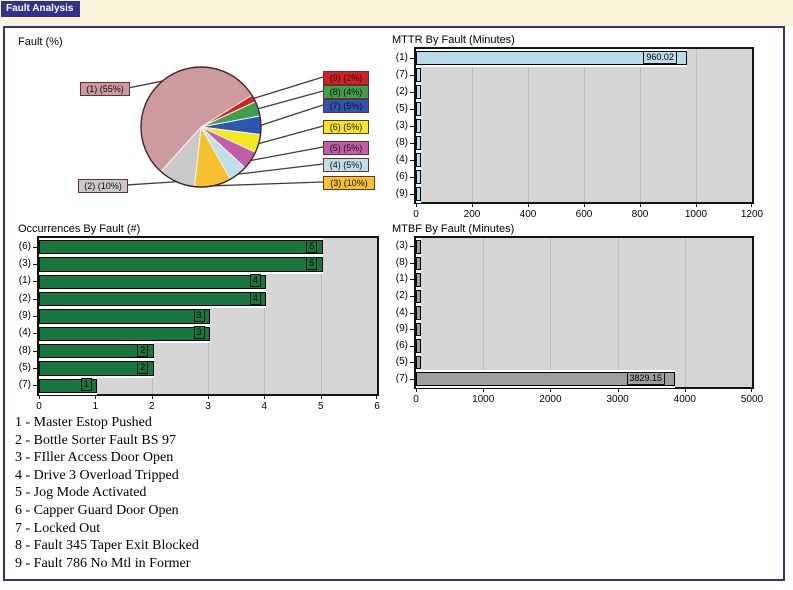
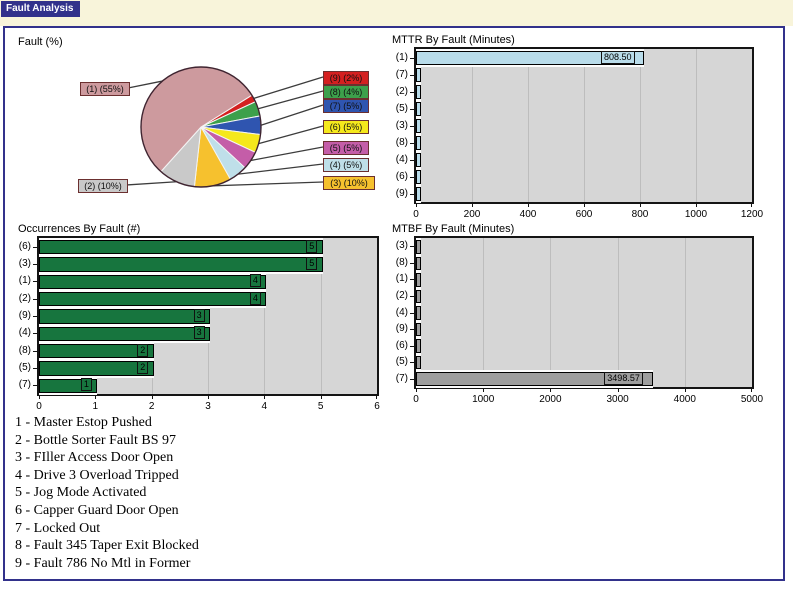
MTTR By Fault (Minutes)/(1): 960.02 -> 808.50
MTBF By Fault (Minutes)/(7): 3829.15 -> 3498.57
